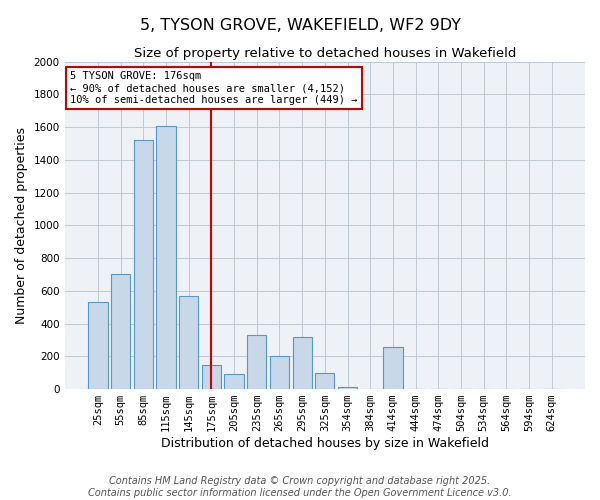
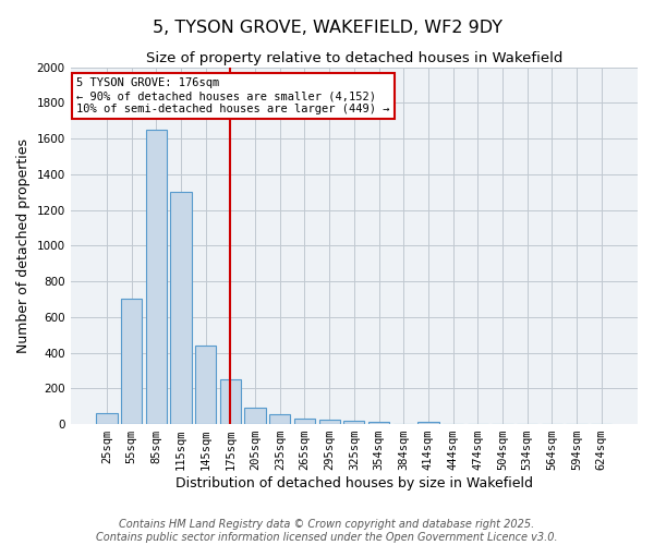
25sqm: 530 -> 60
85sqm: 1520 -> 1650
115sqm: 1610 -> 1300
145sqm: 570 -> 440
175sqm: 150 -> 250
235sqm: 330 -> 60
265sqm: 200 -> 30
295sqm: 320 -> 20
325sqm: 100 -> 20
414sqm: 260 -> 20
